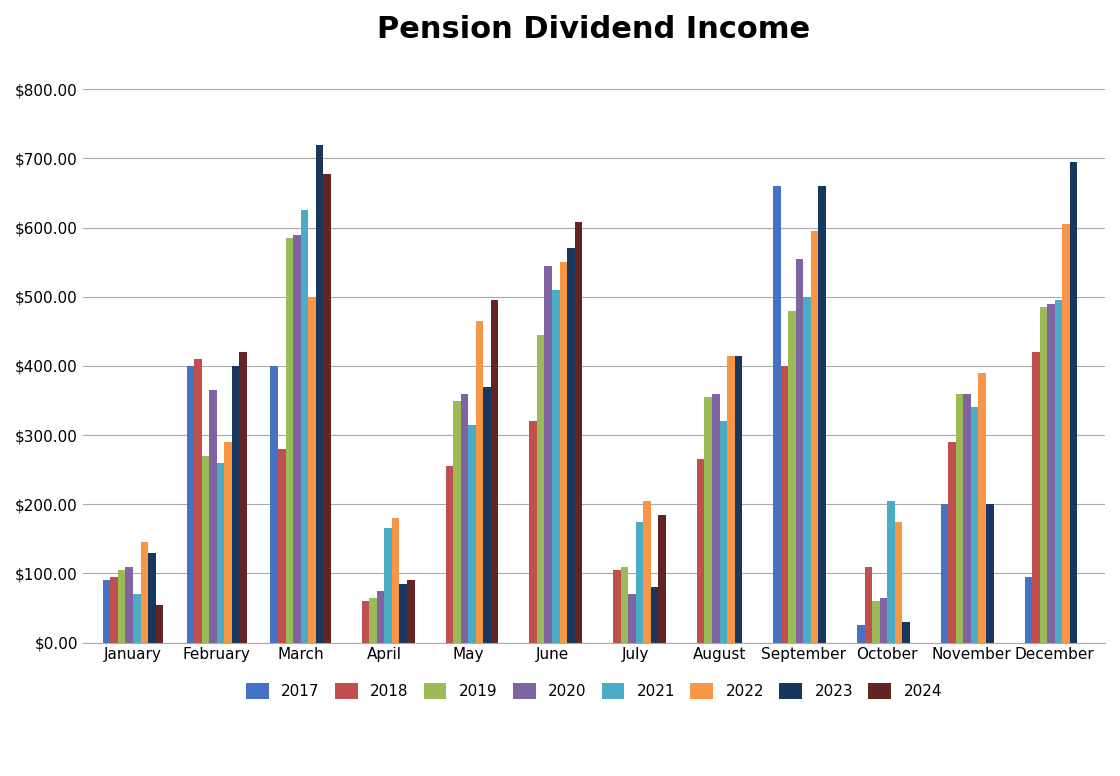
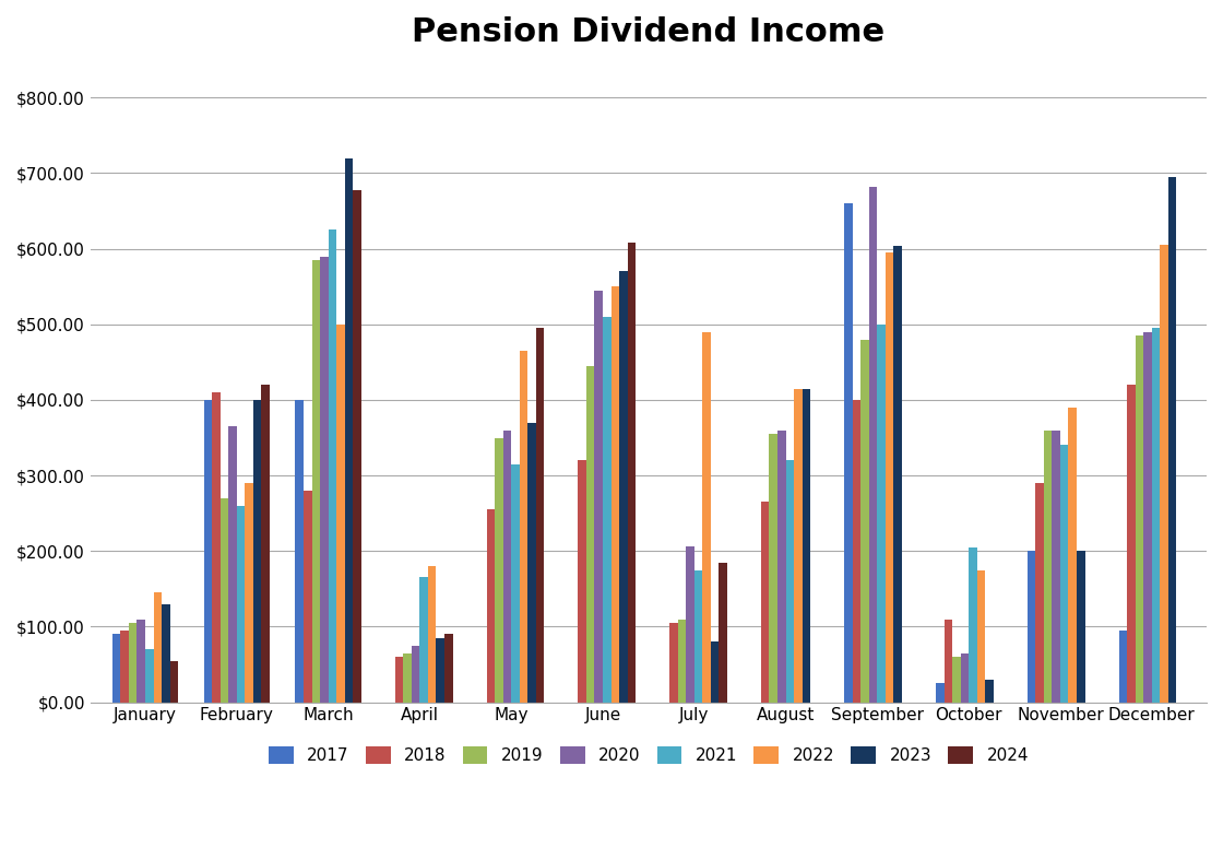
2020/July: $70 -> $206
2022/July: $205 -> $490
2020/September: $555 -> $682
2023/September: $660 -> $604
